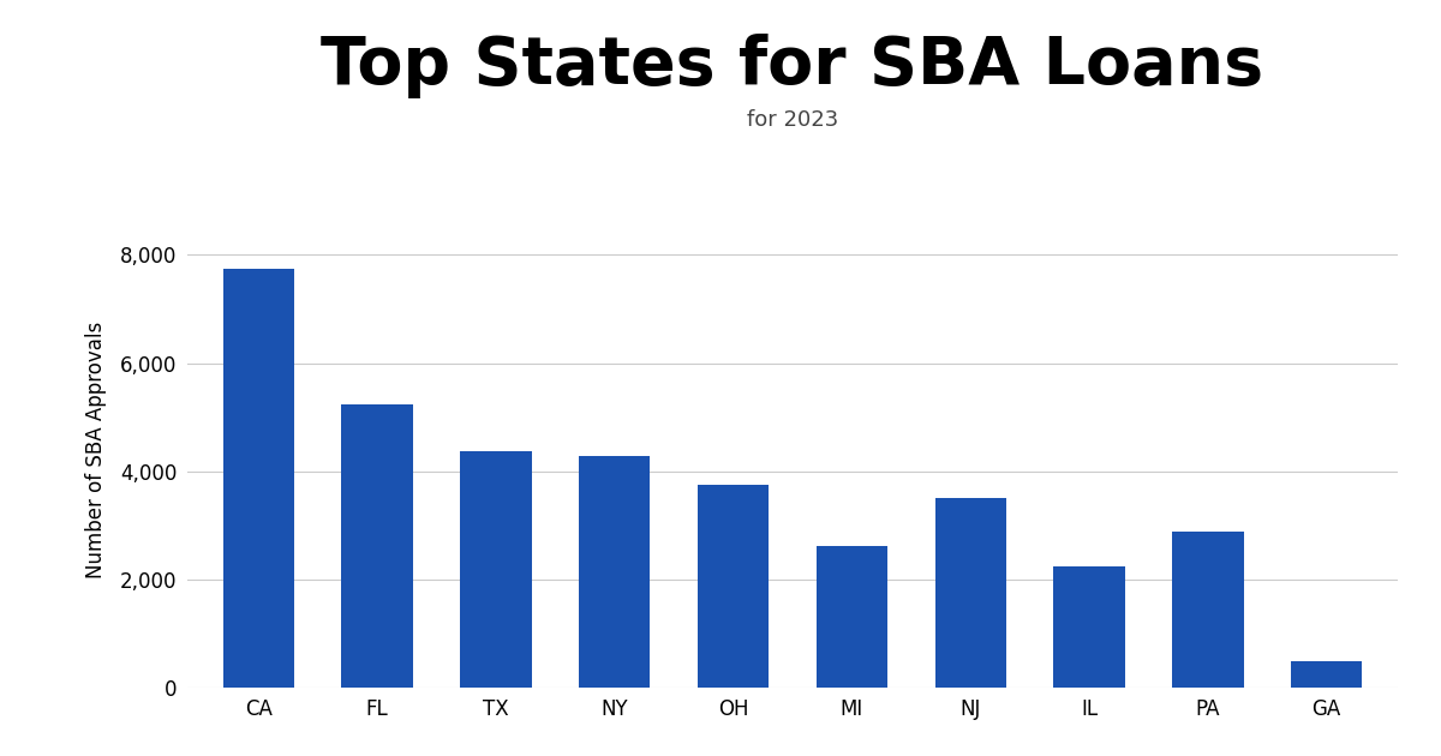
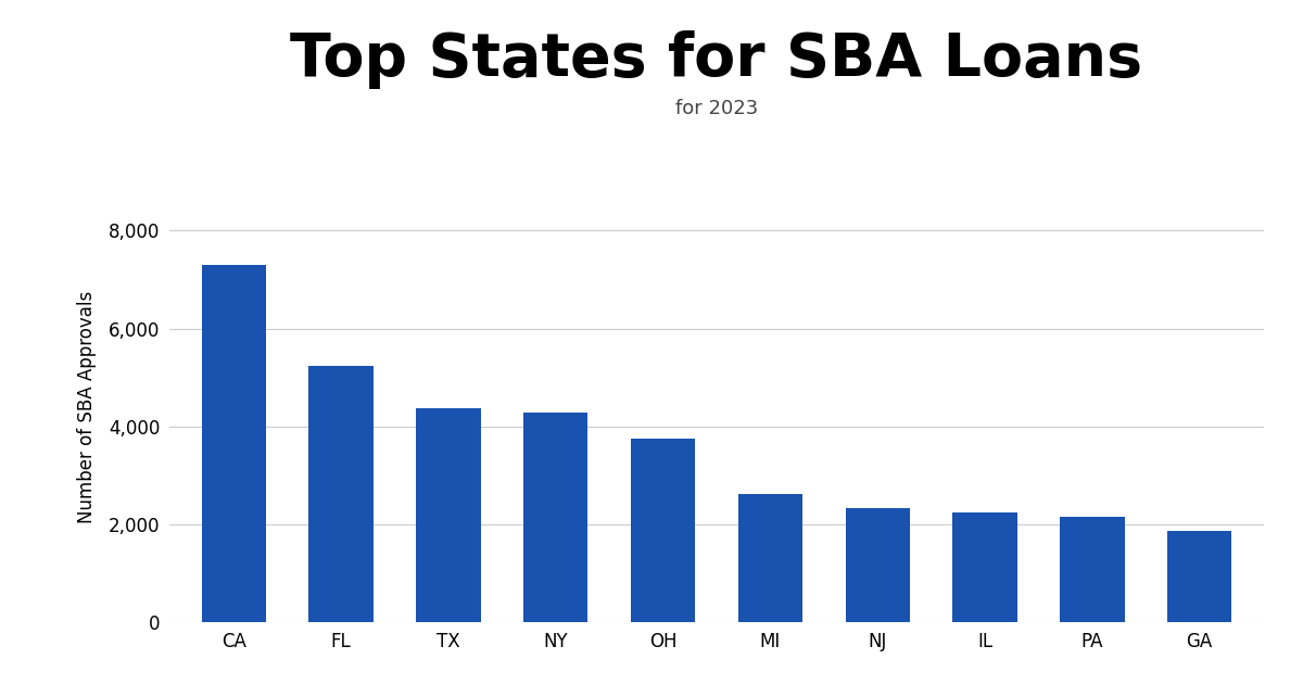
CA: 7,750 -> 7,290
NJ: 3,500 -> 2,340
PA: 2,900 -> 2,160
GA: 500 -> 1,880
